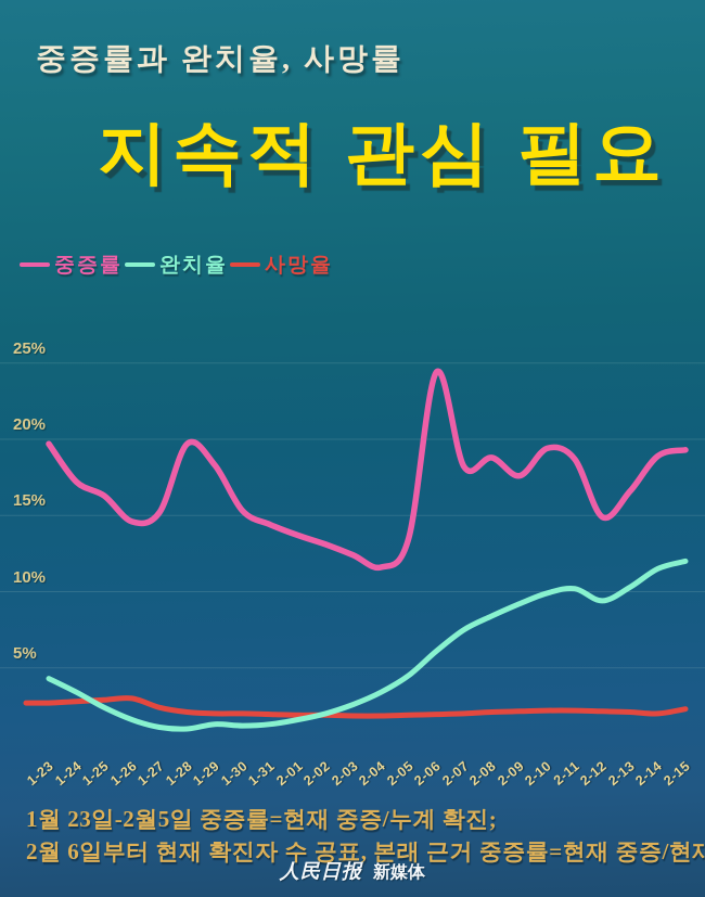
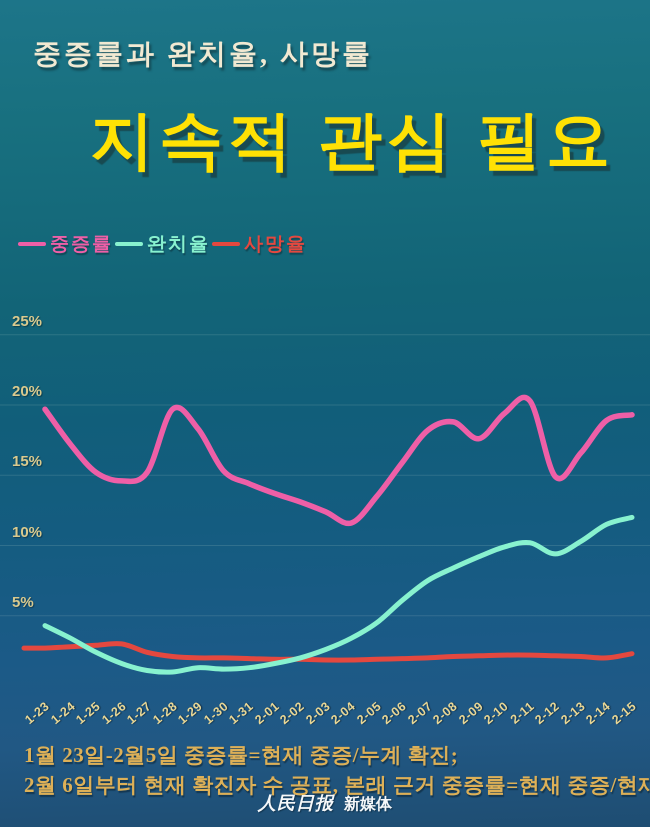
중증률/1-25: 16.3% -> 15.2%
중증률/2-06: 24.4% -> 15.9%
중증률/2-11: 18.7% -> 20.3%
